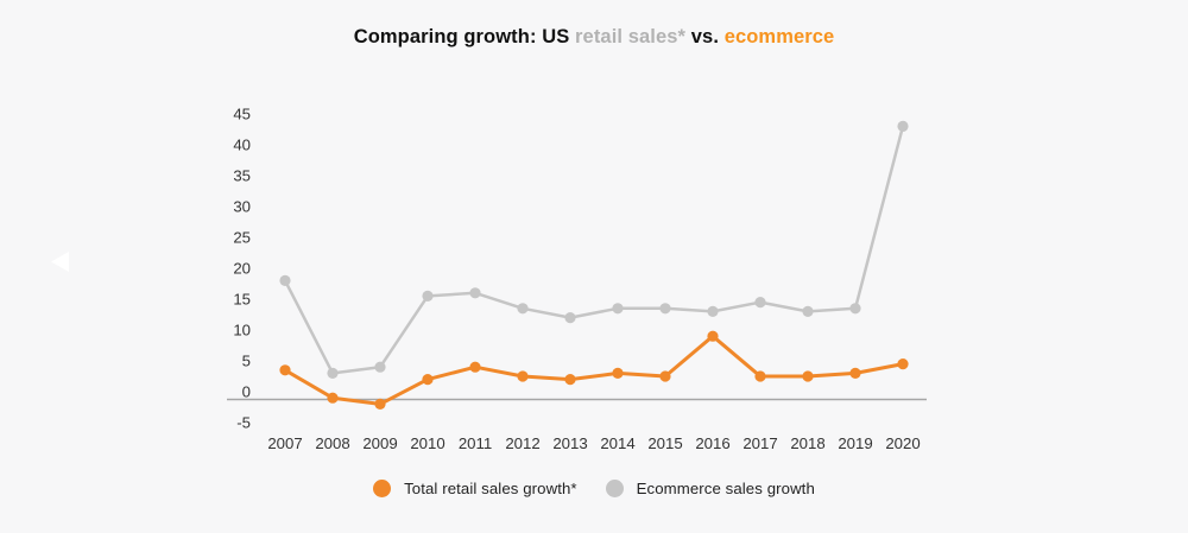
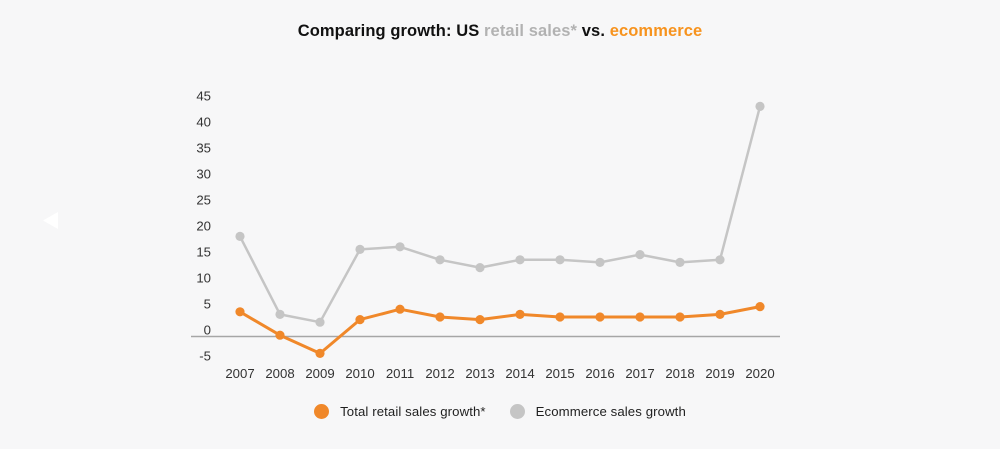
Total retail sales growth*/2009: -2 -> -4
Ecommerce sales growth/2009: 4 -> 2
Total retail sales growth*/2016: 9 -> 2
